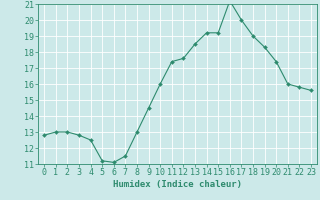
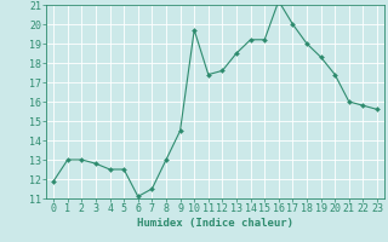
0: 12.8 -> 11.9
5: 11.2 -> 12.5
10: 16.0 -> 19.7
